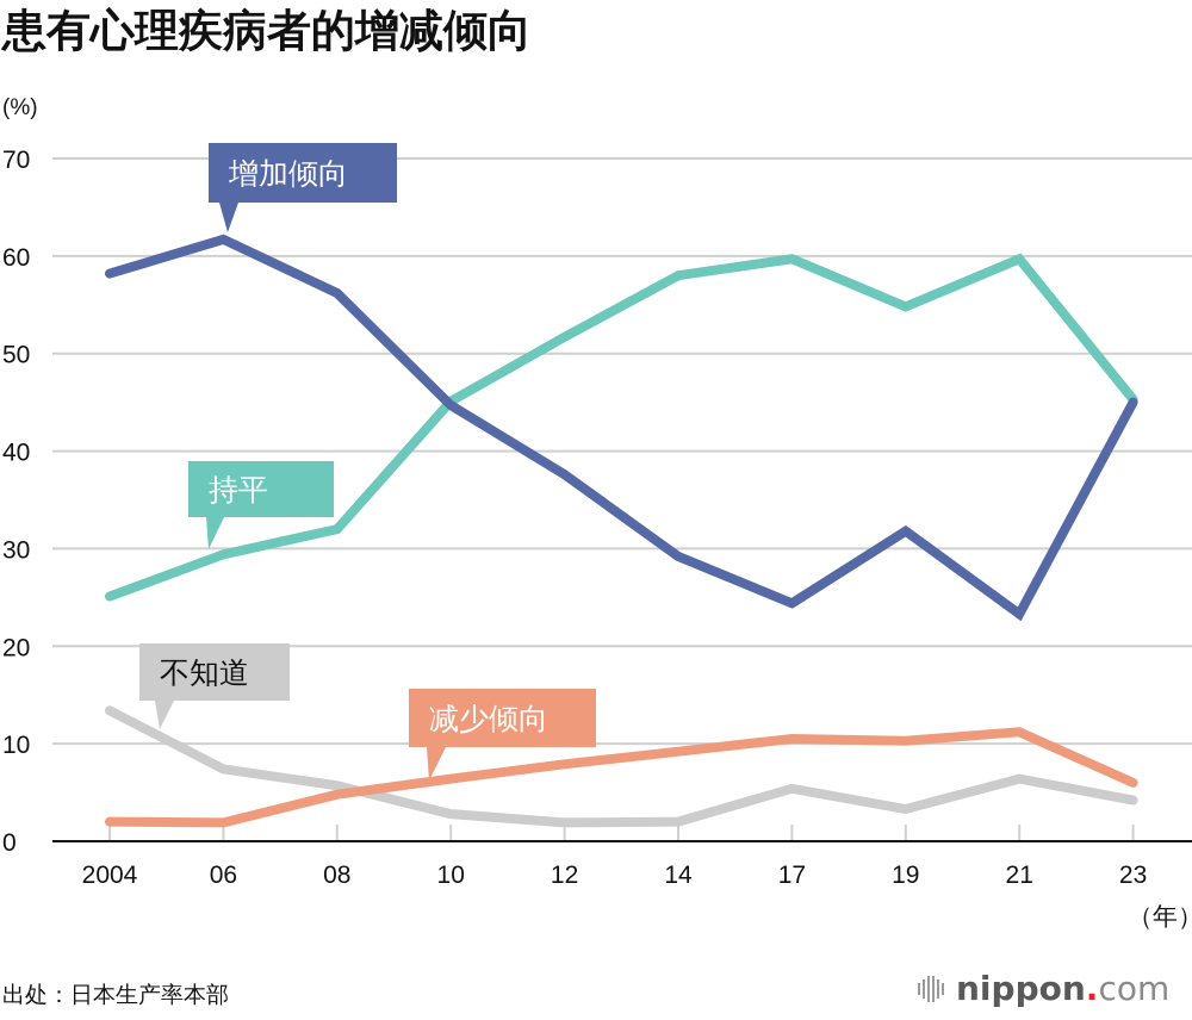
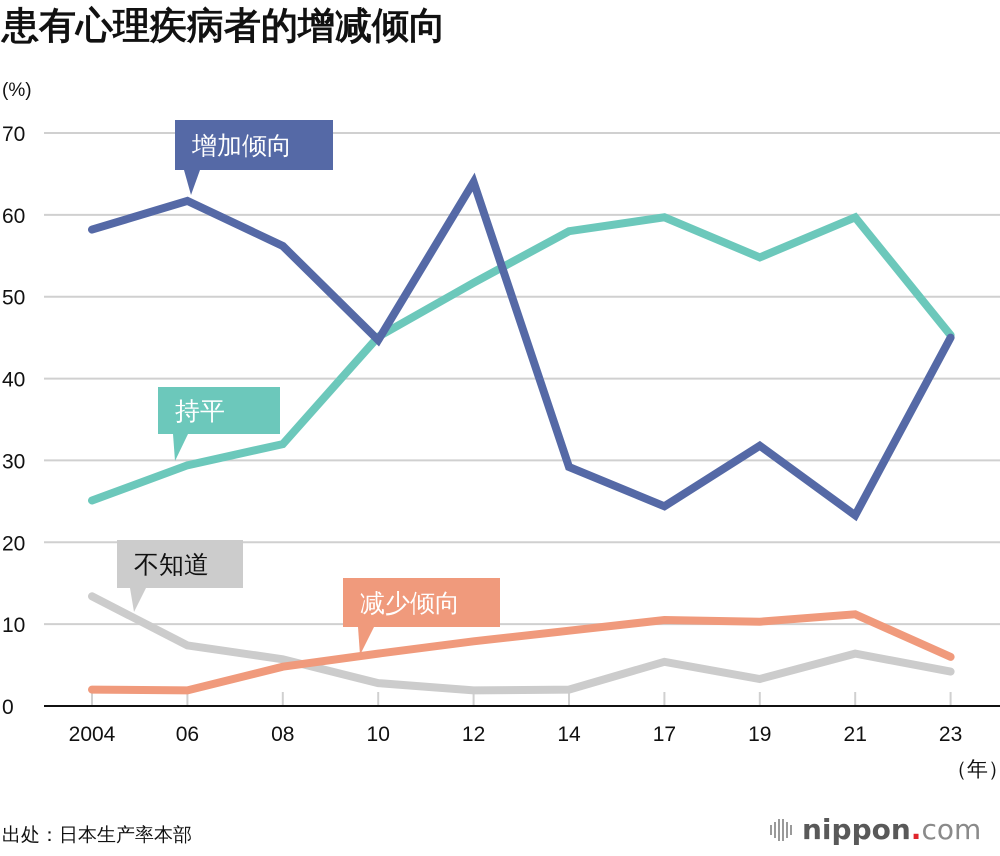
增加倾向/12: 38 -> 64
